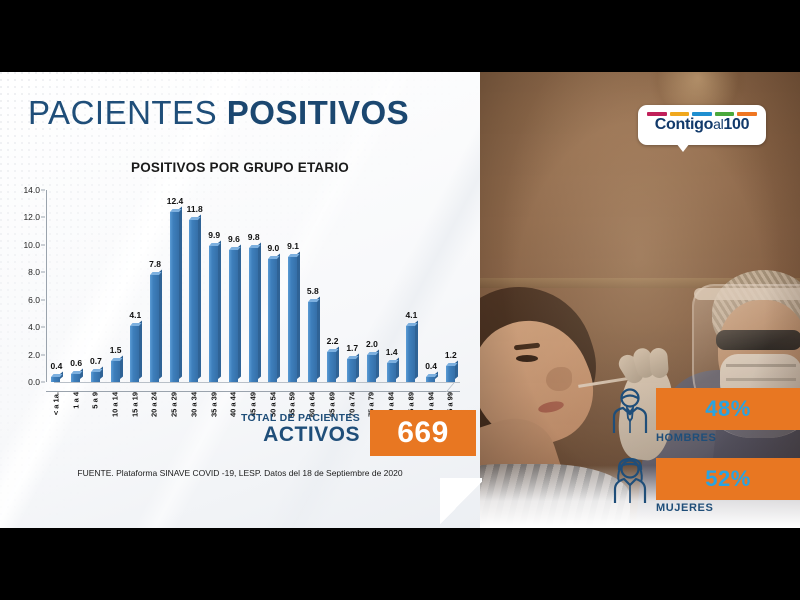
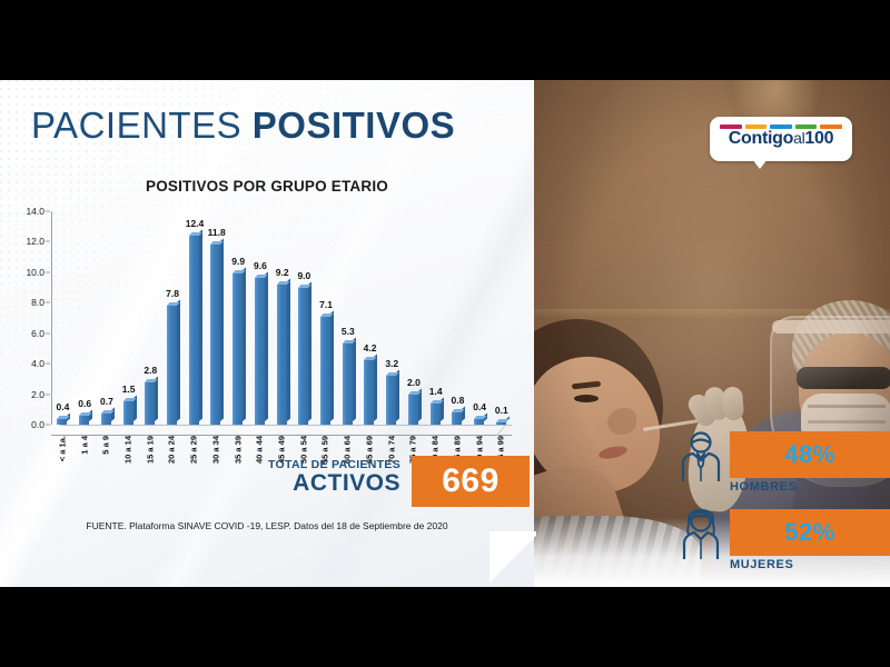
15 a 19: 4.1 -> 2.8
45 a 49: 9.8 -> 9.2
55 a 59: 9.1 -> 7.1
60 a 64: 5.8 -> 5.3
65 a 69: 2.2 -> 4.2
70 a 74: 1.7 -> 3.2
85 a 89: 4.1 -> 0.8
95 a 99: 1.2 -> 0.1
